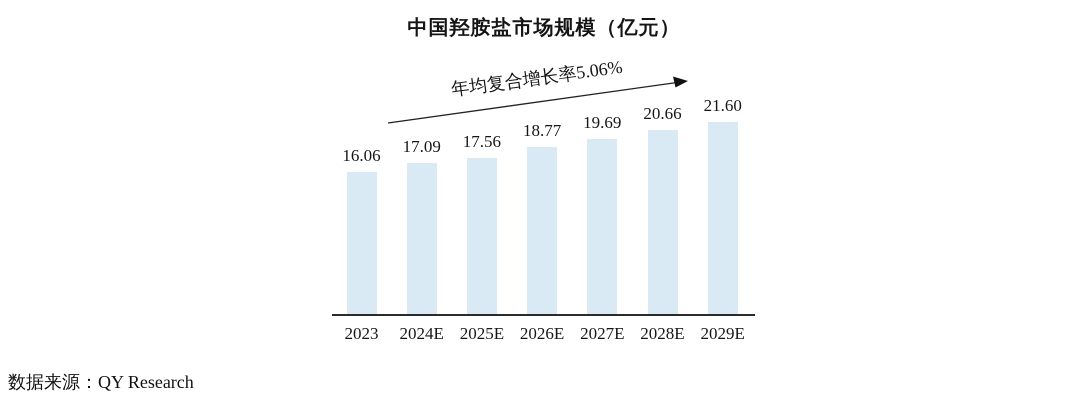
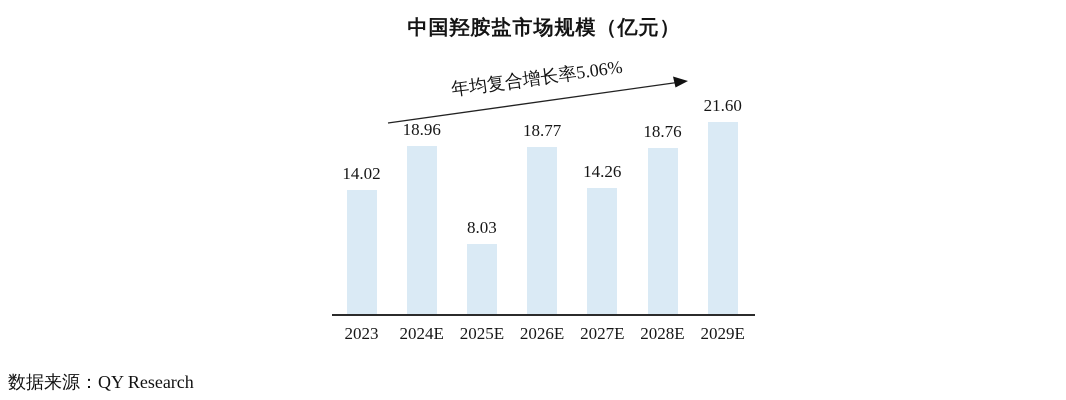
2023: 16.06 -> 14.02
2024E: 17.09 -> 18.96
2025E: 17.56 -> 8.03
2027E: 19.69 -> 14.26
2028E: 20.66 -> 18.76
